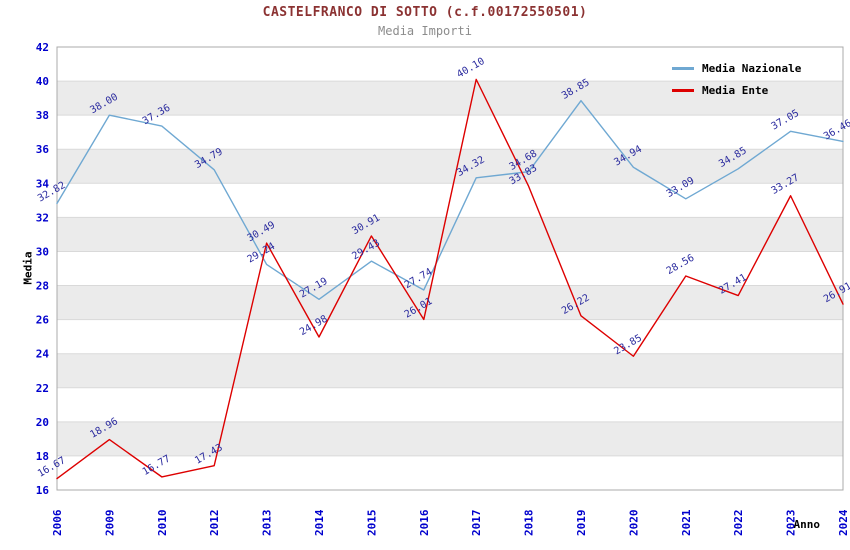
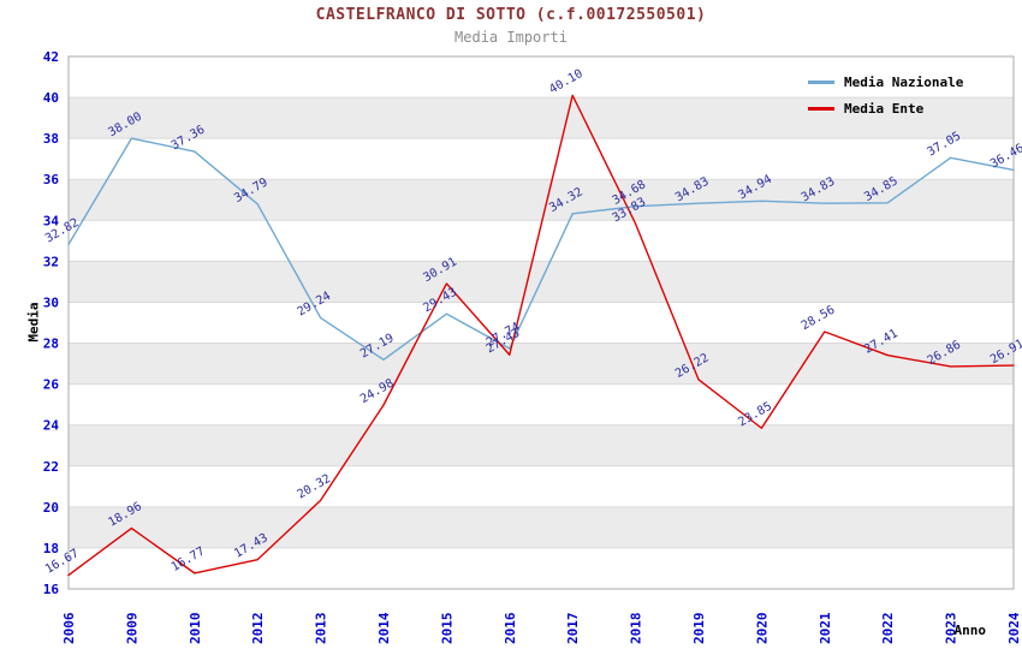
Media Ente/2013: 30.49 -> 20.32
Media Ente/2016: 26.01 -> 27.43
Media Nazionale/2019: 38.85 -> 34.83
Media Nazionale/2021: 33.09 -> 34.83
Media Ente/2023: 33.27 -> 26.86
